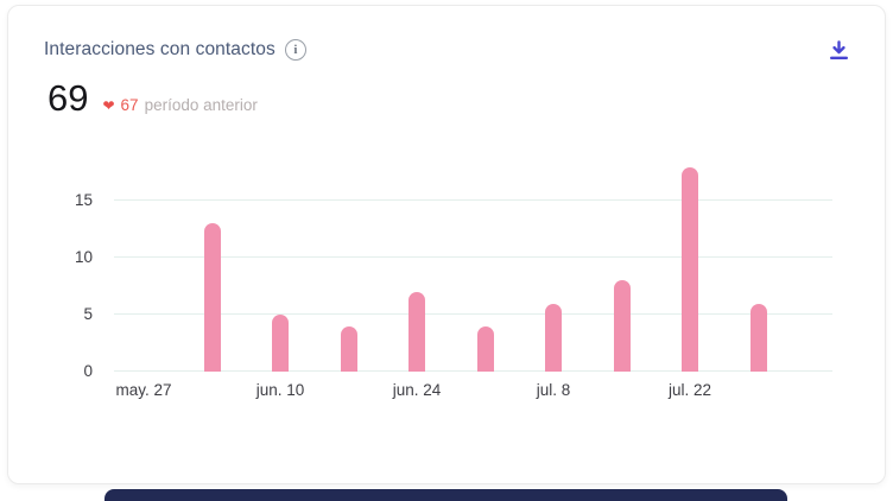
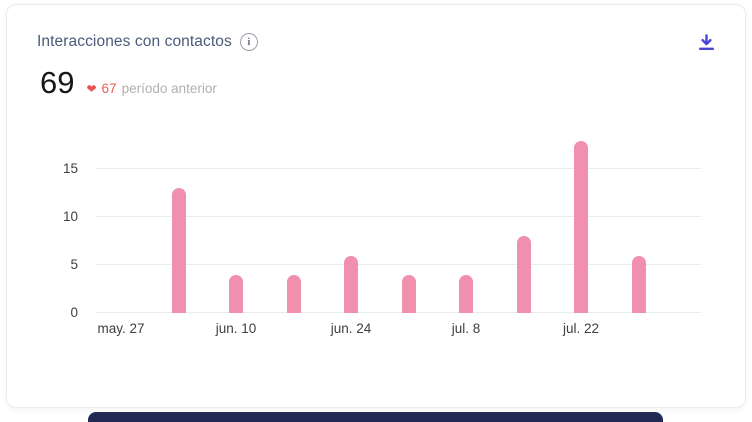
jun. 10: 5 -> 4
jun. 24: 7 -> 6
jul. 8: 6 -> 4
